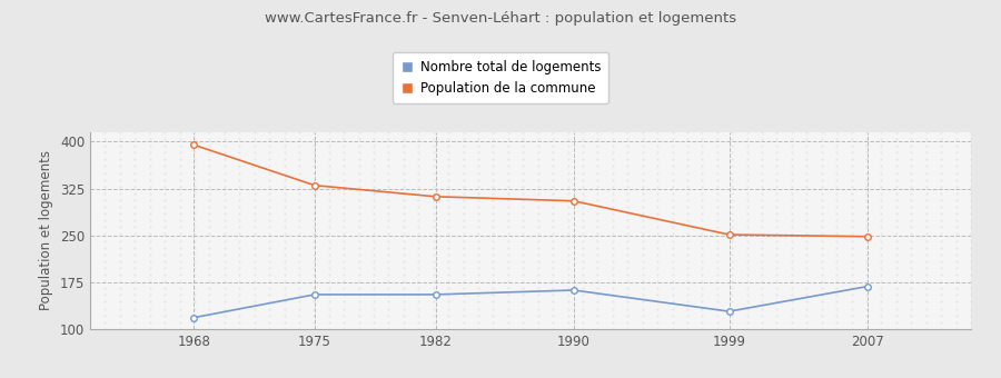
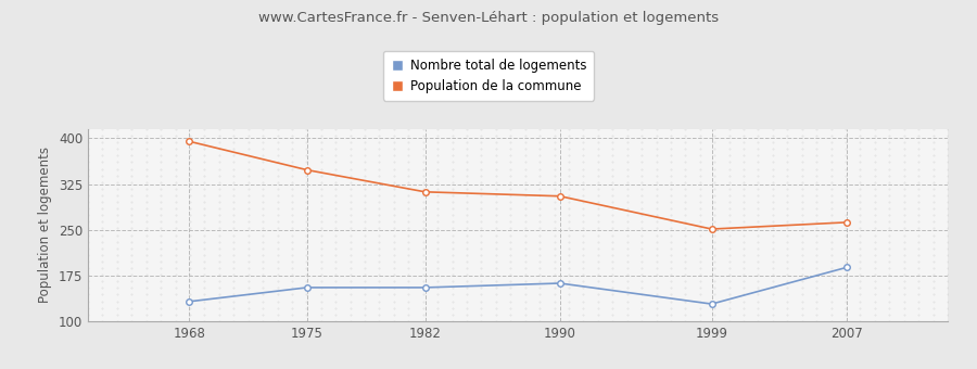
Nombre total de logements/1968: 118 -> 132
Population de la commune/1975: 330 -> 348
Nombre total de logements/2007: 168 -> 188
Population de la commune/2007: 248 -> 262
